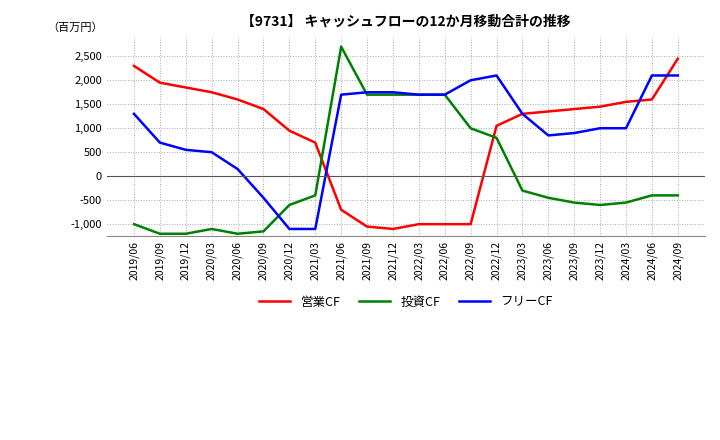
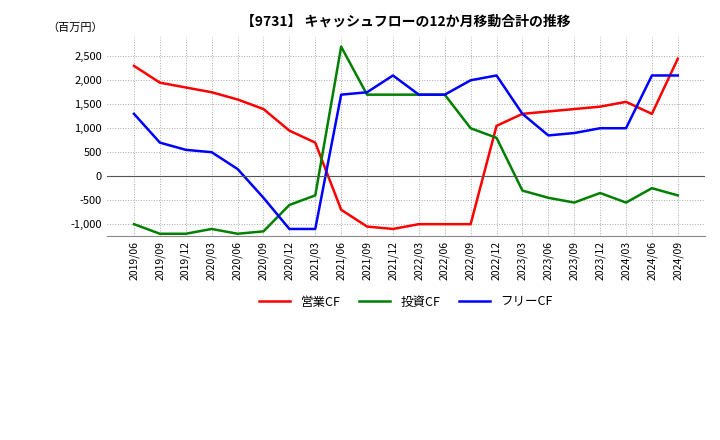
フリーCF/2021/12: 1,750 -> 2,100
投資CF/2023/12: -600 -> -350
営業CF/2024/06: 1,600 -> 1,300
投資CF/2024/06: -400 -> -250
